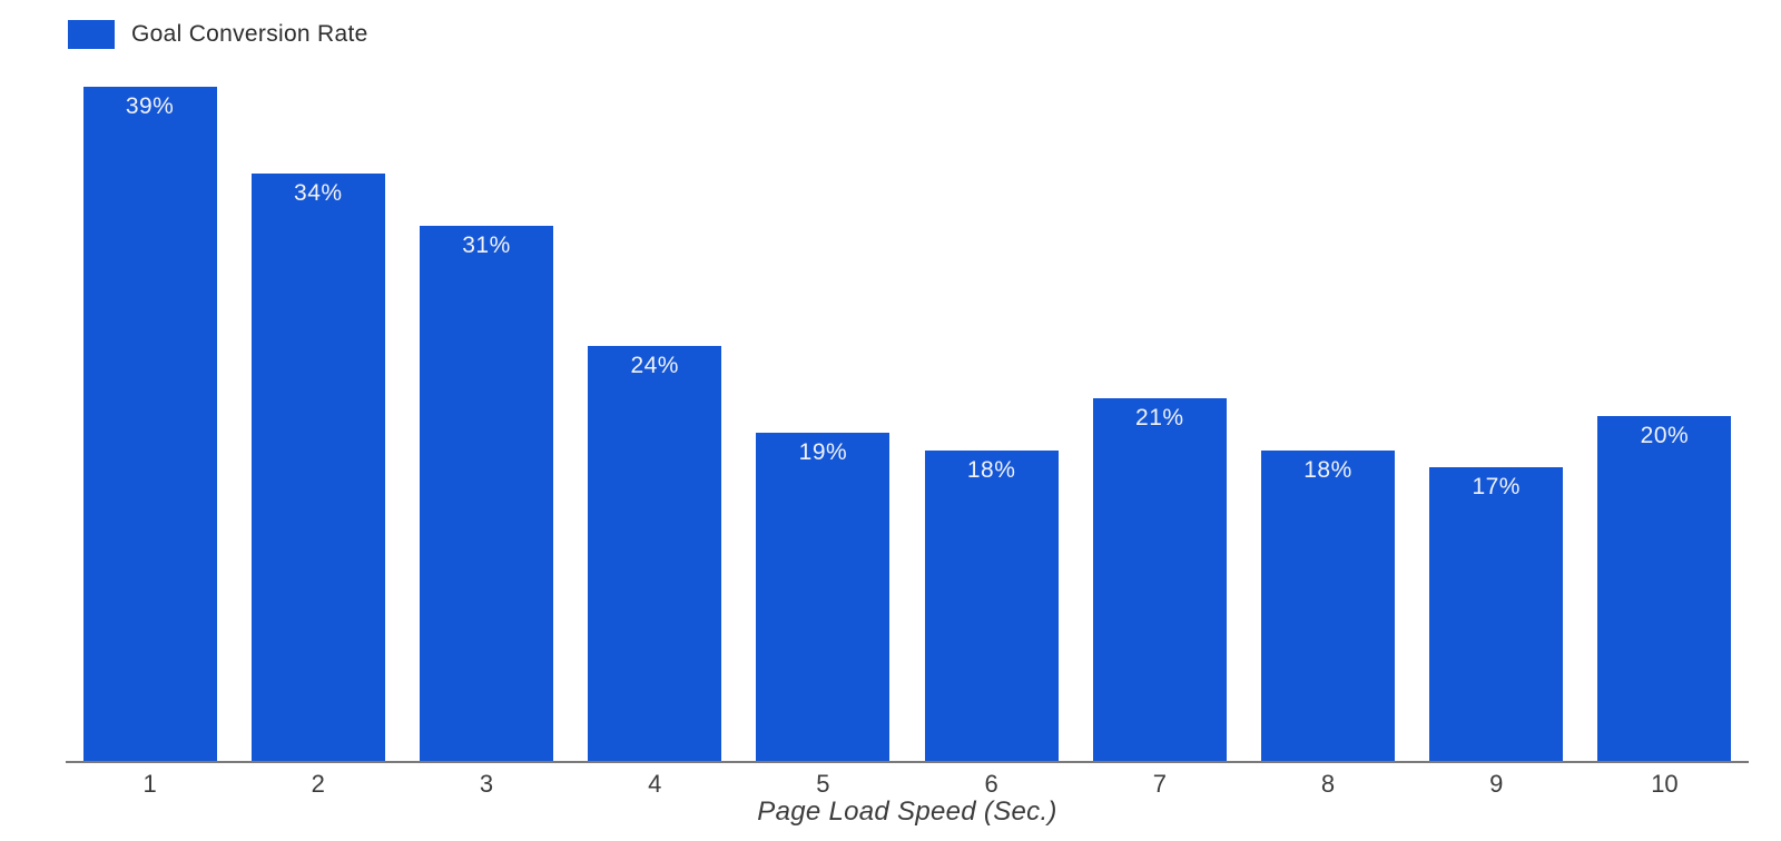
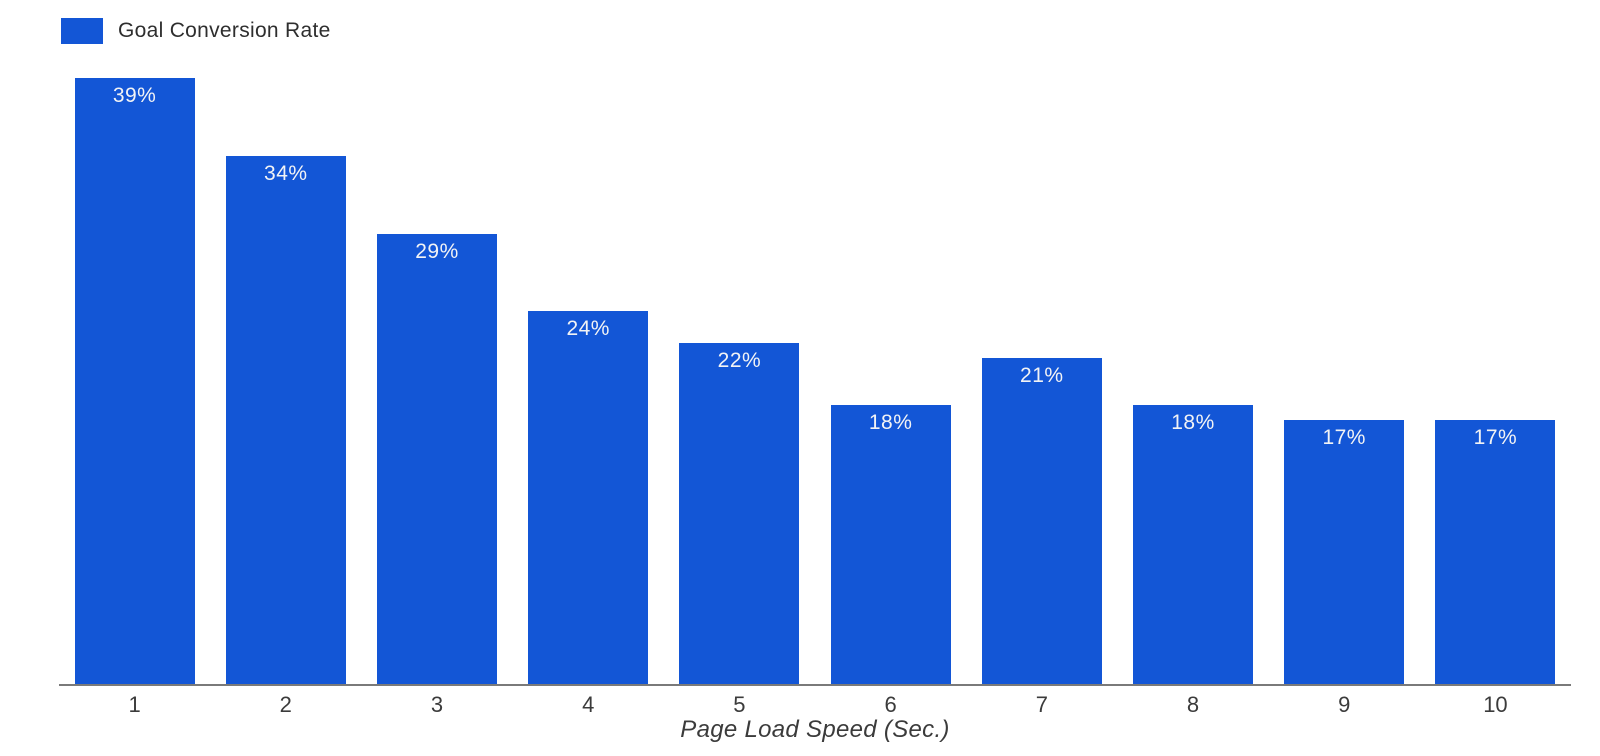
3: 31% -> 29%
5: 19% -> 22%
10: 20% -> 17%
